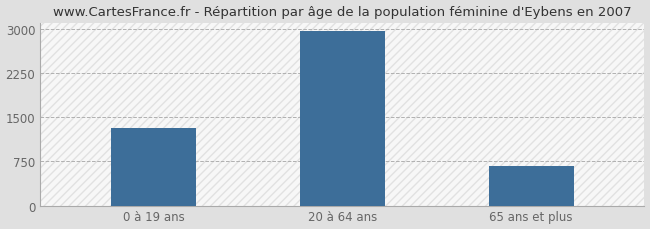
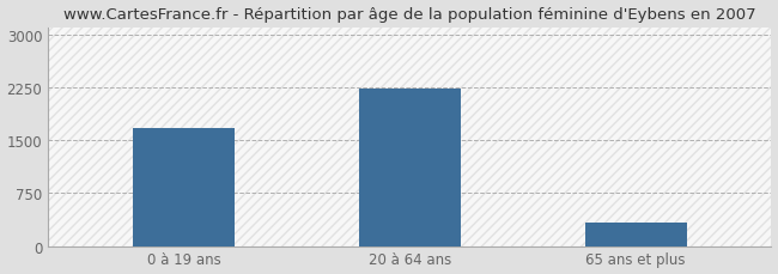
0 à 19 ans: 1320 -> 1680
20 à 64 ans: 2960 -> 2240
65 ans et plus: 680 -> 340
